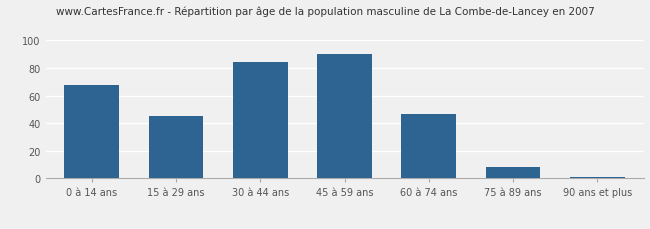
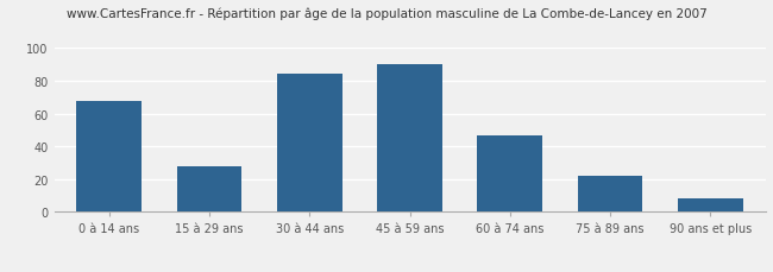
15 à 29 ans: 45 -> 28
75 à 89 ans: 8 -> 22
90 ans et plus: 1 -> 8
